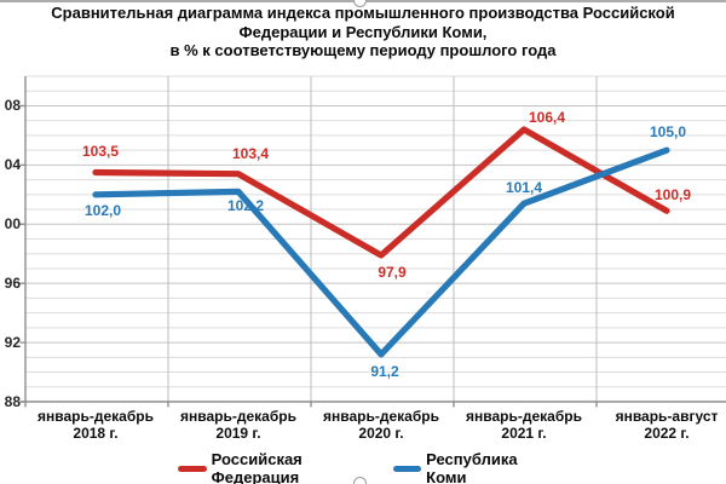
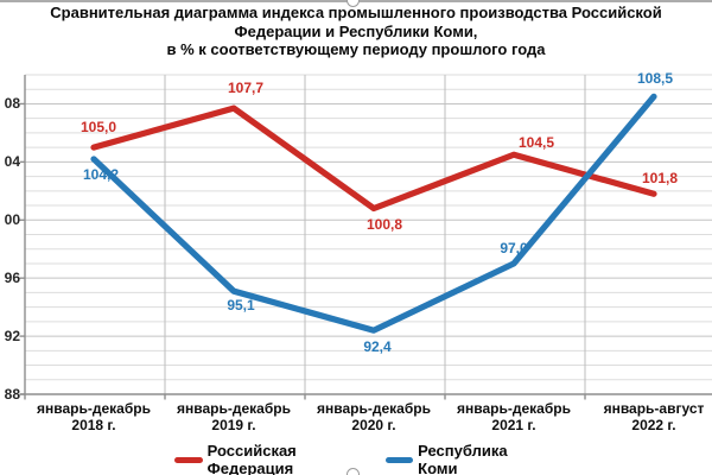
Российская Федерация/январь-декабрь 2018 г.: 103,5 -> 105,0
Республика Коми/январь-декабрь 2018 г.: 102,0 -> 104,2
Российская Федерация/январь-декабрь 2019 г.: 103,4 -> 107,7
Республика Коми/январь-декабрь 2019 г.: 102,2 -> 95,1
Российская Федерация/январь-декабрь 2020 г.: 97,9 -> 100,8
Республика Коми/январь-декабрь 2020 г.: 91,2 -> 92,4
Российская Федерация/январь-декабрь 2021 г.: 106,4 -> 104,5
Республика Коми/январь-декабрь 2021 г.: 101,4 -> 97,0
Российская Федерация/январь-август 2022 г.: 100,9 -> 101,8
Республика Коми/январь-август 2022 г.: 105,0 -> 108,5
